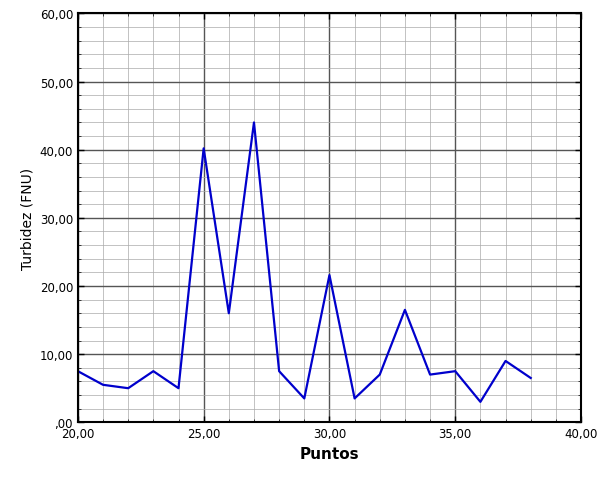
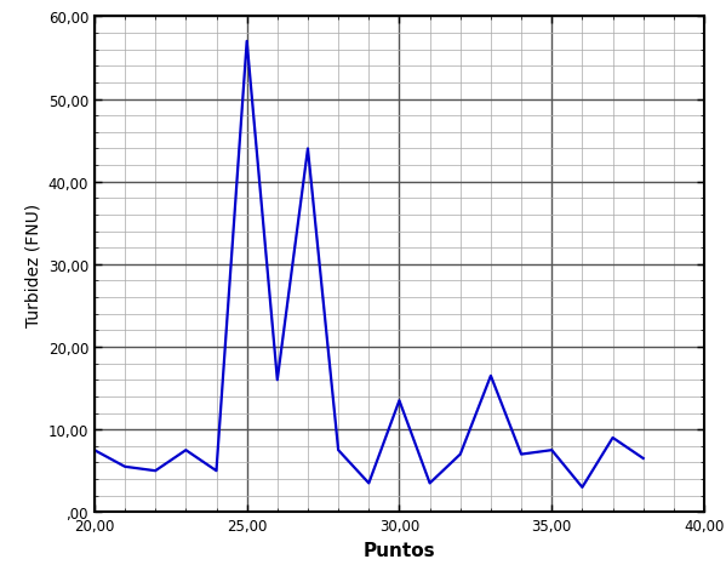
25,00: 40,2 -> 57,0
30,00: 21,6 -> 13,5
